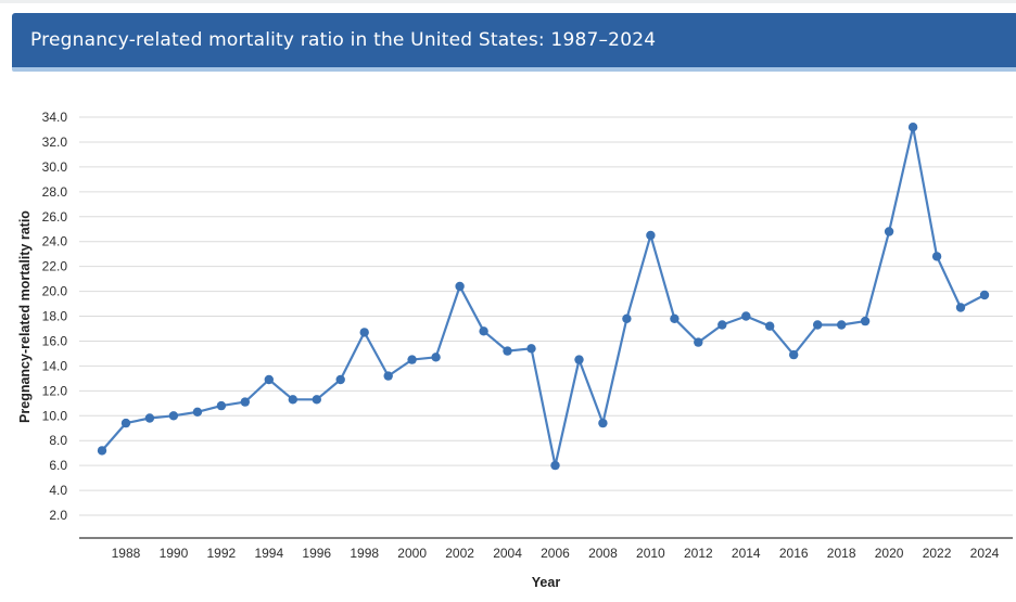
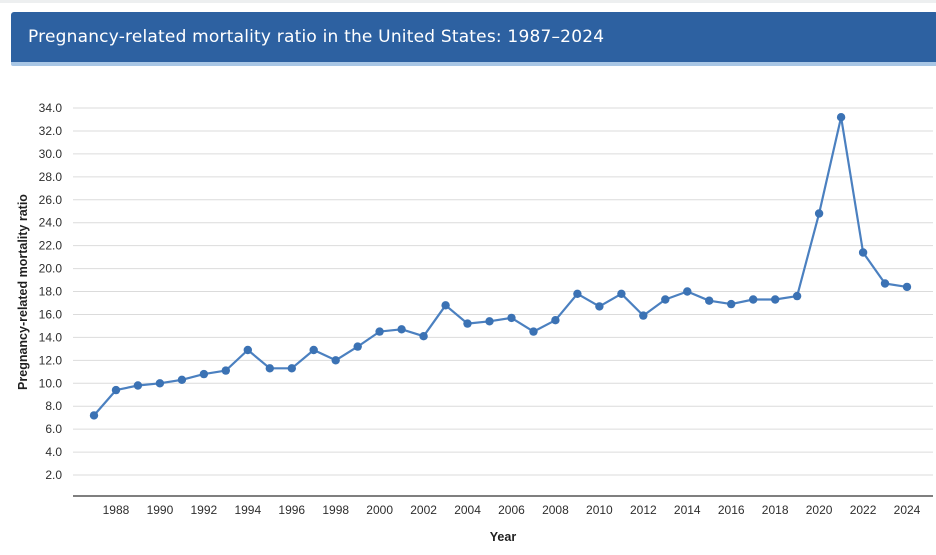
1998: 16.7 -> 12.0
2002: 20.4 -> 14.1
2006: 6.0 -> 15.7
2008: 9.4 -> 15.5
2010: 24.5 -> 16.7
2016: 14.9 -> 16.9
2022: 22.8 -> 21.4
2024: 19.7 -> 18.4
